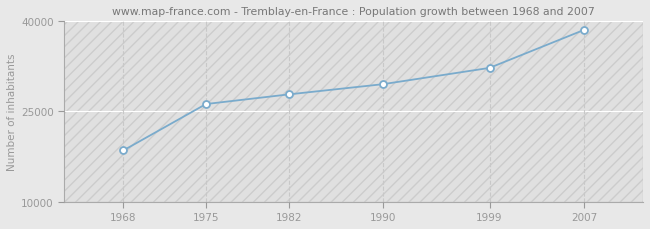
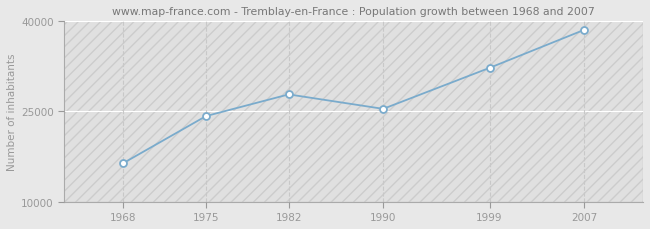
1968: 18500 -> 16400
1975: 26200 -> 24200
1990: 29500 -> 25400
